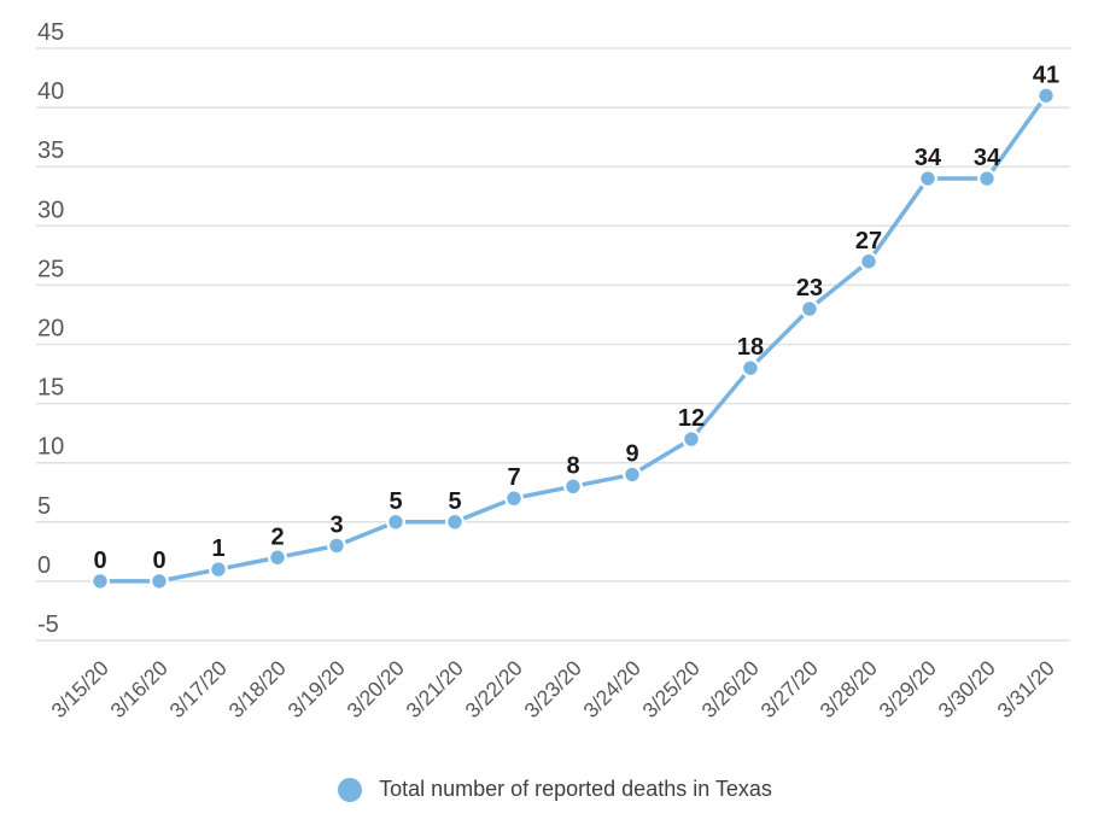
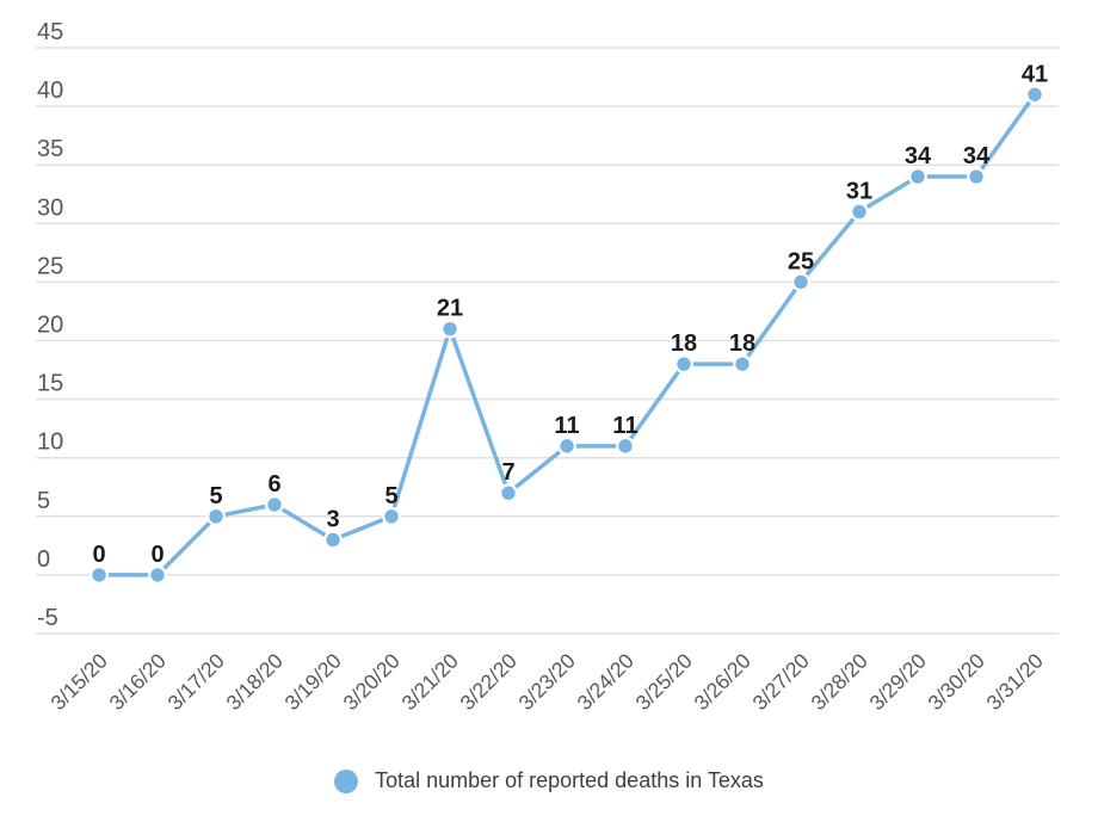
3/17/20: 1 -> 5
3/18/20: 2 -> 6
3/21/20: 5 -> 21
3/23/20: 8 -> 11
3/24/20: 9 -> 11
3/25/20: 12 -> 18
3/27/20: 23 -> 25
3/28/20: 27 -> 31
